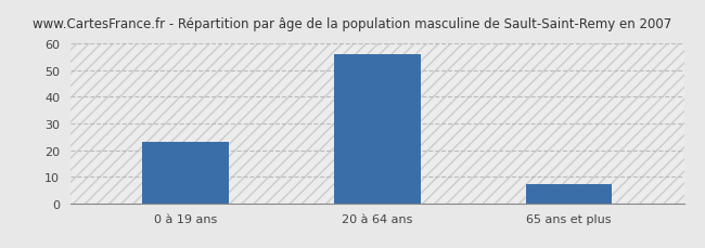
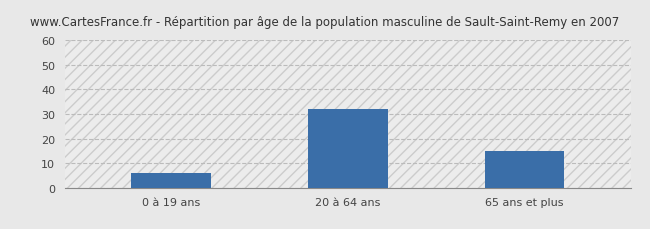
0 à 19 ans: 23 -> 6
20 à 64 ans: 56 -> 32
65 ans et plus: 7 -> 15
